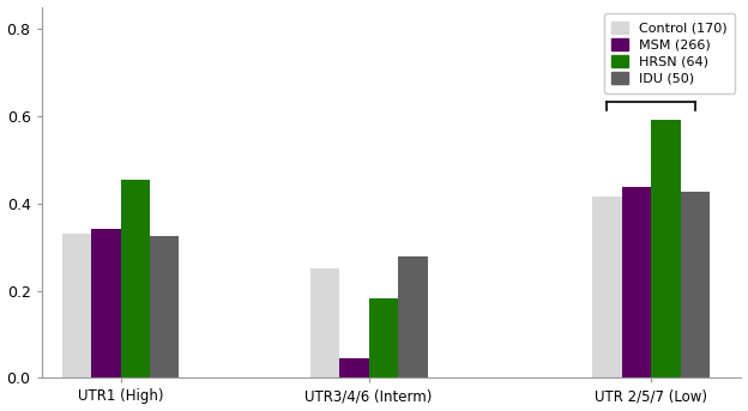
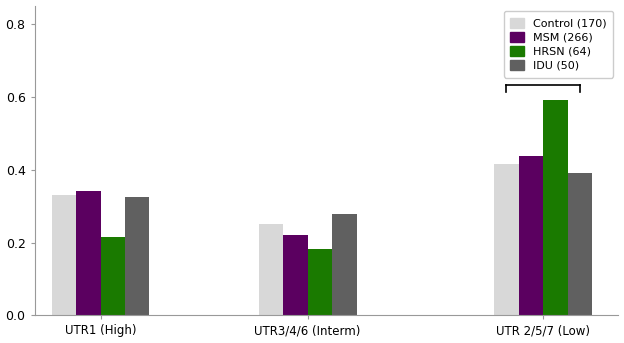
HRSN (64)/UTR1 (High): 0.455 -> 0.215
MSM (266)/UTR3/4/6 (Interm): 0.045 -> 0.220
IDU (50)/UTR 2/5/7 (Low): 0.425 -> 0.392
